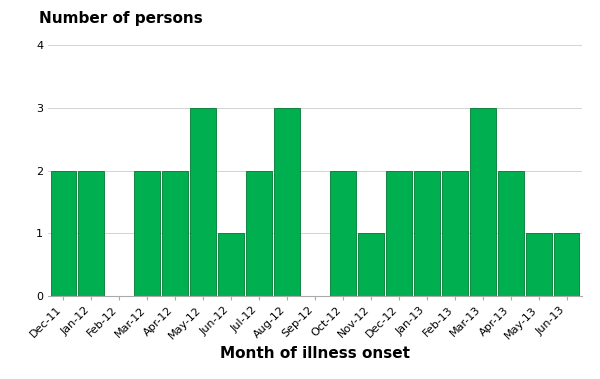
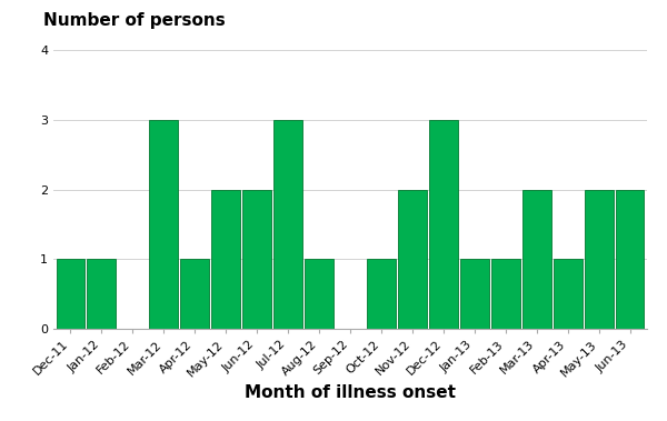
Dec-11: 2 -> 1
Jan-12: 2 -> 1
Mar-12: 2 -> 3
Apr-12: 2 -> 1
May-12: 3 -> 2
Jun-12: 1 -> 2
Jul-12: 2 -> 3
Aug-12: 3 -> 1
Oct-12: 2 -> 1
Nov-12: 1 -> 2
Dec-12: 2 -> 3
Jan-13: 2 -> 1
Feb-13: 2 -> 1
Mar-13: 3 -> 2
Apr-13: 2 -> 1
May-13: 1 -> 2
Jun-13: 1 -> 2
